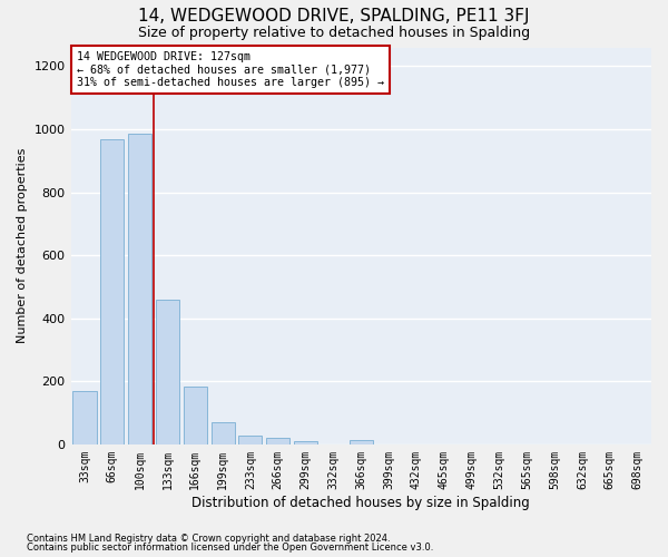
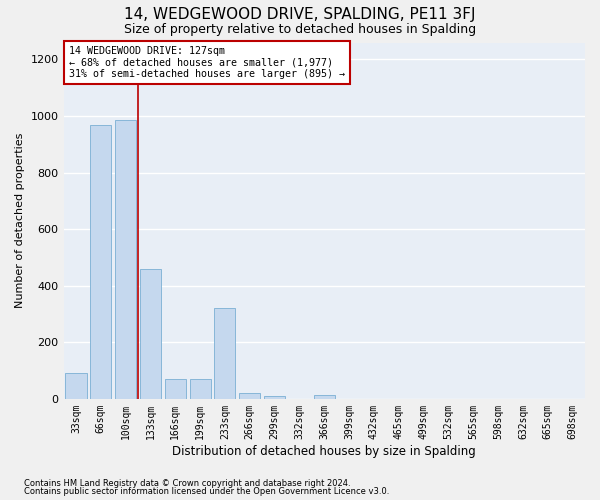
33sqm: 170 -> 90
166sqm: 185 -> 70
233sqm: 28 -> 320
